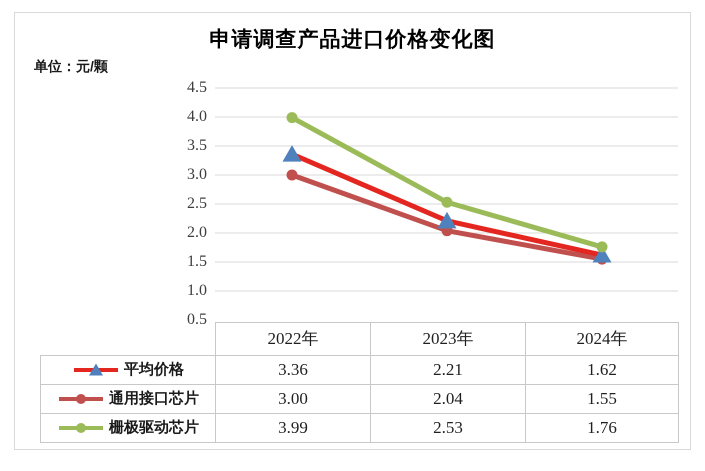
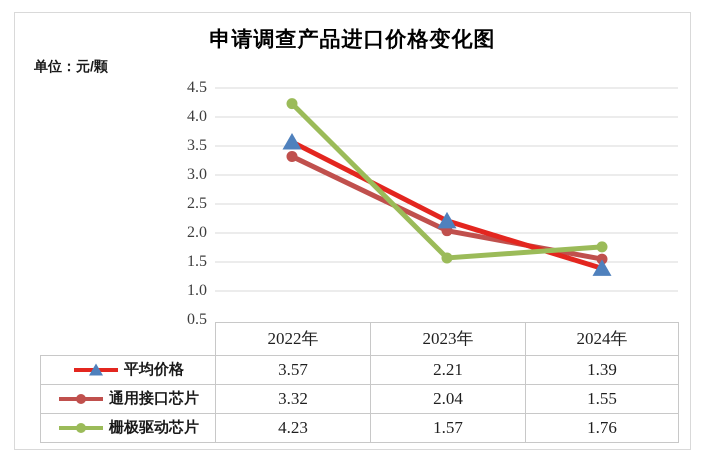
平均价格/2022年: 3.36 -> 3.57
通用接口芯片/2022年: 3.00 -> 3.32
栅极驱动芯片/2022年: 3.99 -> 4.23
栅极驱动芯片/2023年: 2.53 -> 1.57
平均价格/2024年: 1.62 -> 1.39
